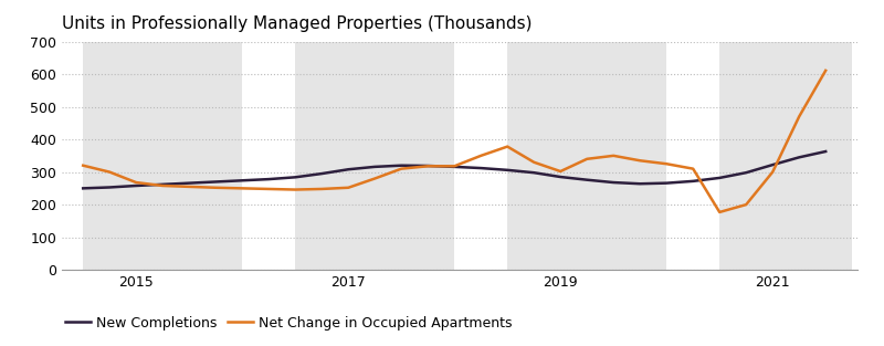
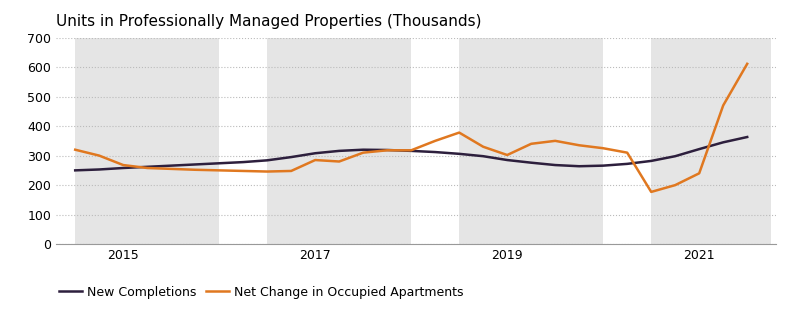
Net Change in Occupied Apartments/2017: 252 -> 285
Net Change in Occupied Apartments/2021: 300 -> 240
